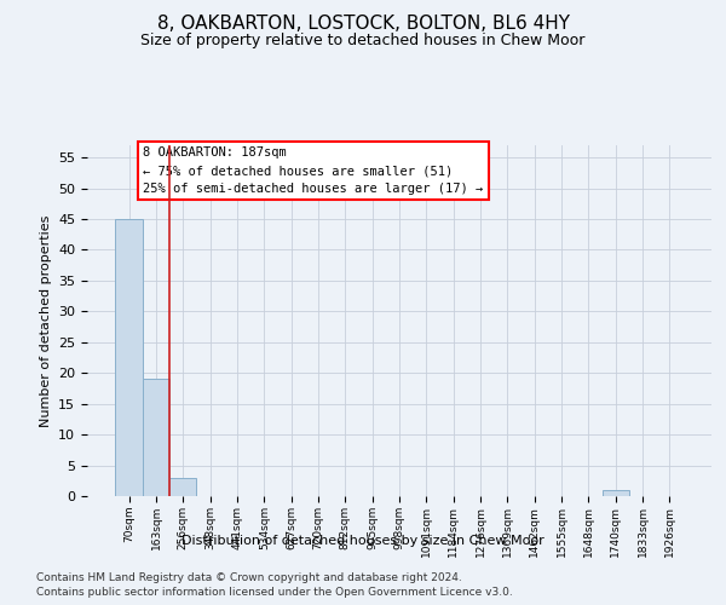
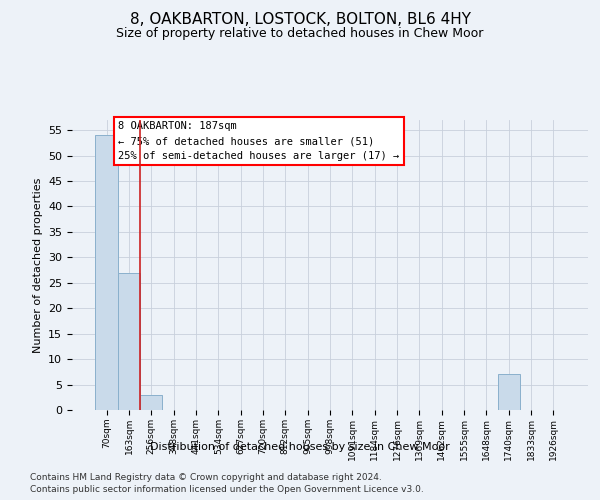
70sqm: 45 -> 54
163sqm: 19 -> 27
1740sqm: 1 -> 7
